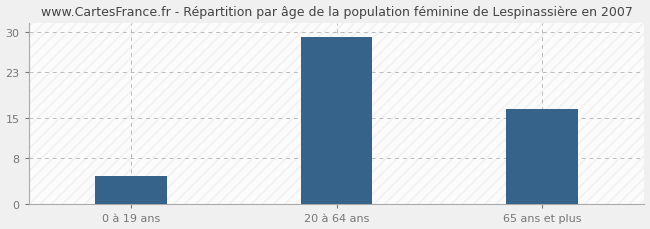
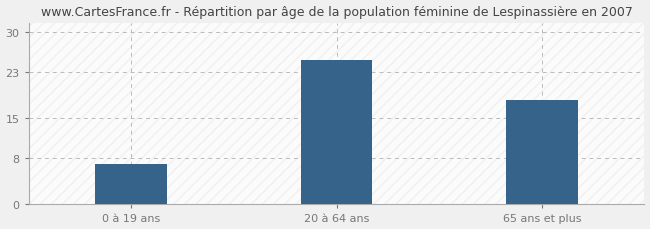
0 à 19 ans: 5.0 -> 7.0
20 à 64 ans: 29.0 -> 25.0
65 ans et plus: 16.5 -> 18.2
